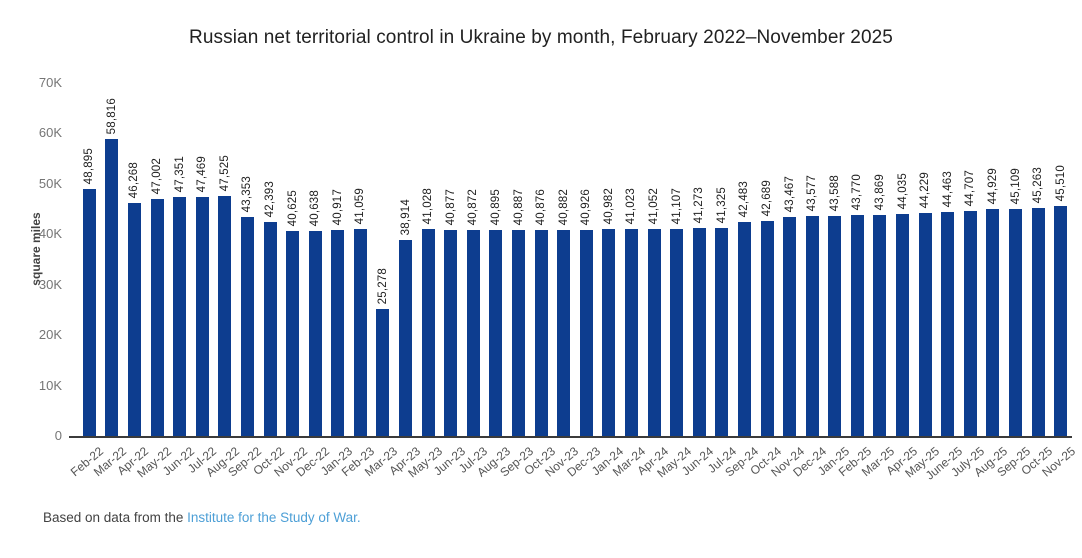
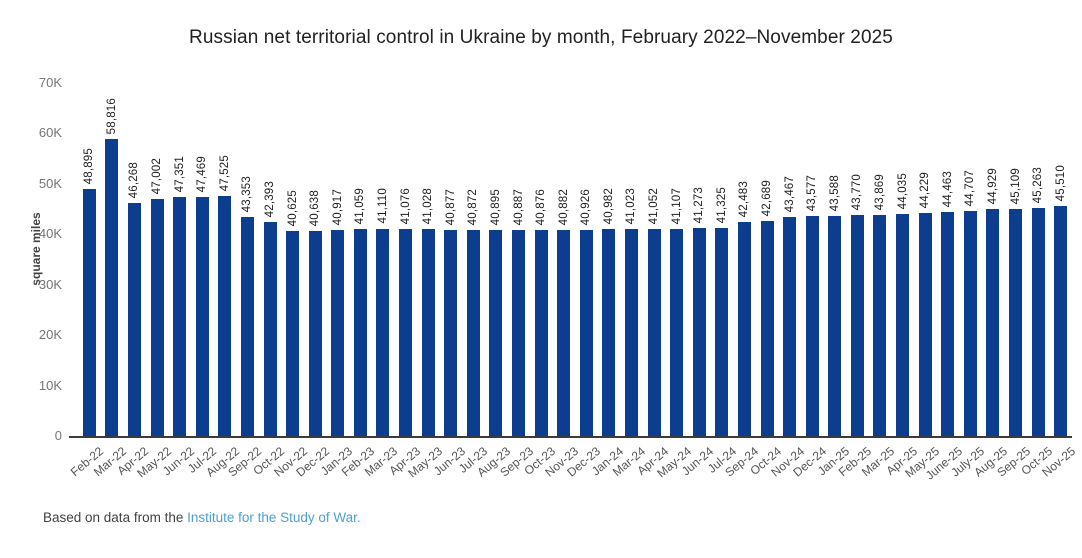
Mar-23: 25,278 -> 41,110
Apr-23: 38,914 -> 41,076
